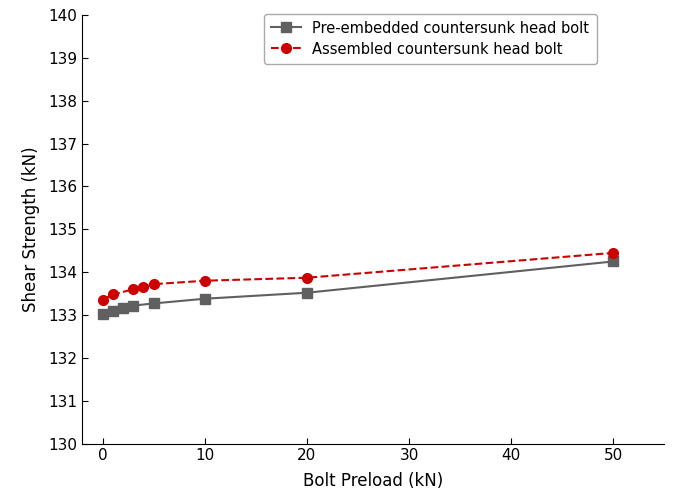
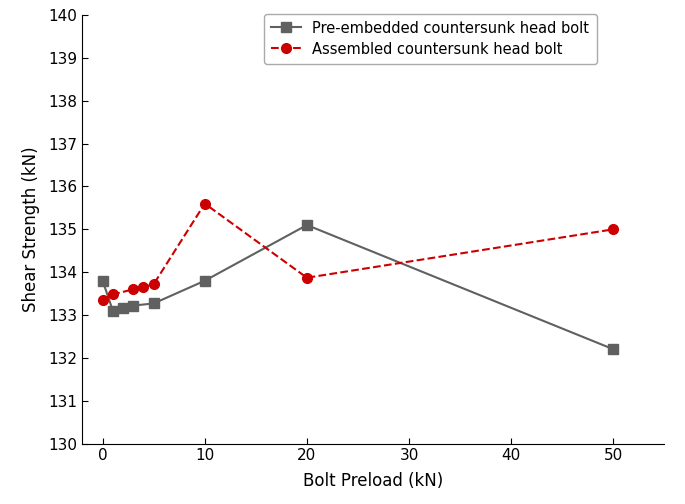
Pre-embedded countersunk head bolt/0: 133.02 -> 133.80
Pre-embedded countersunk head bolt/10: 133.38 -> 133.80
Assembled countersunk head bolt/10: 133.80 -> 135.60
Pre-embedded countersunk head bolt/20: 133.52 -> 135.10
Pre-embedded countersunk head bolt/50: 134.25 -> 132.20
Assembled countersunk head bolt/50: 134.45 -> 135.00
